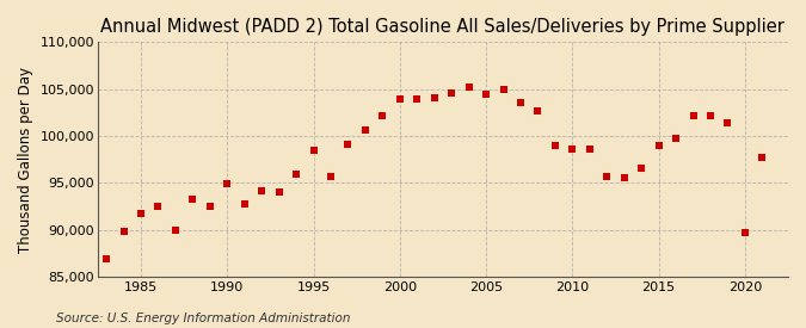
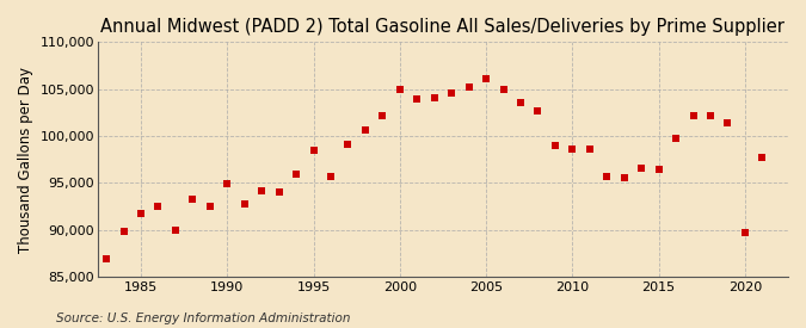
2000: 104,000 -> 105,000
2005: 104,400 -> 106,100
2015: 99,000 -> 96,400
